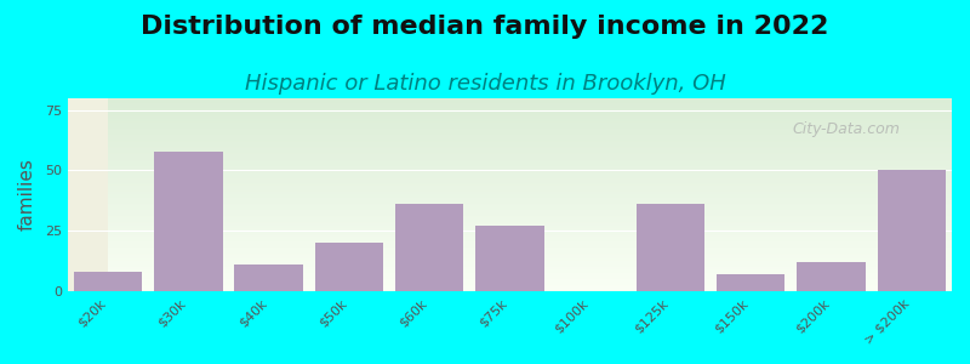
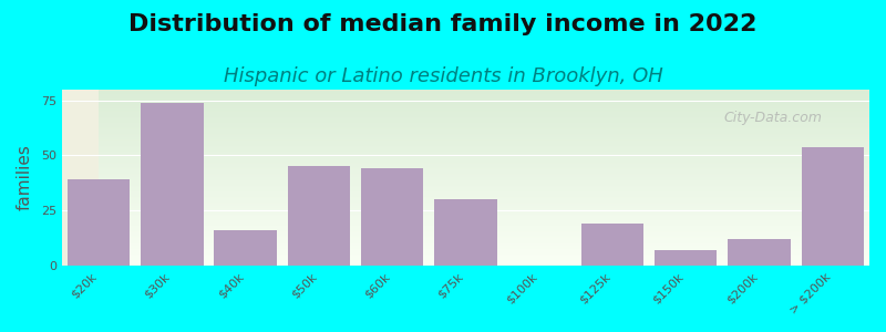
$20k: 8 -> 39
$30k: 58 -> 74
$40k: 11 -> 16
$50k: 20 -> 45
$60k: 36 -> 44
$75k: 27 -> 30
$125k: 36 -> 19
> $200k: 50 -> 54
